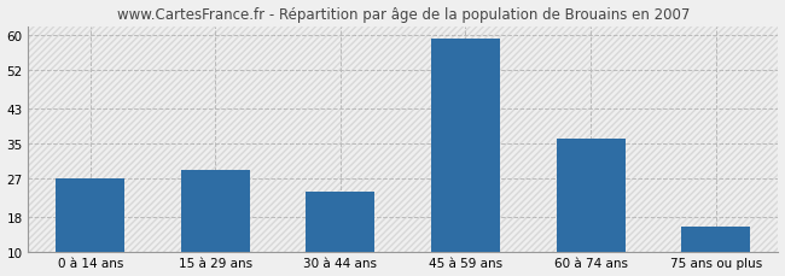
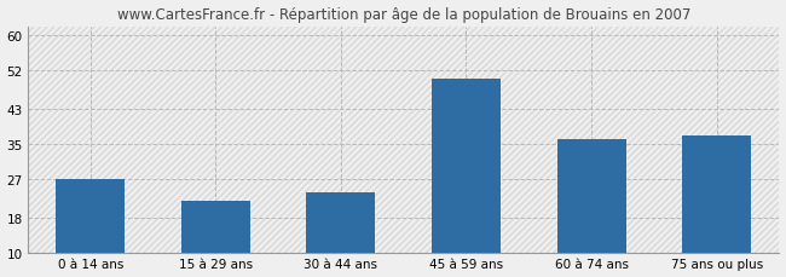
15 à 29 ans: 29 -> 22
45 à 59 ans: 59 -> 50
75 ans ou plus: 16 -> 37
